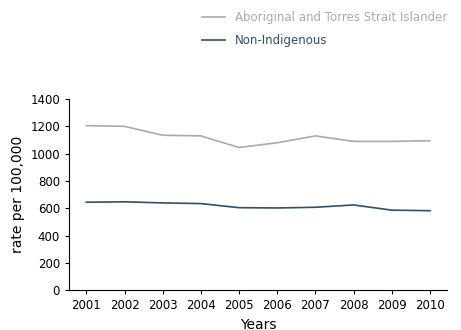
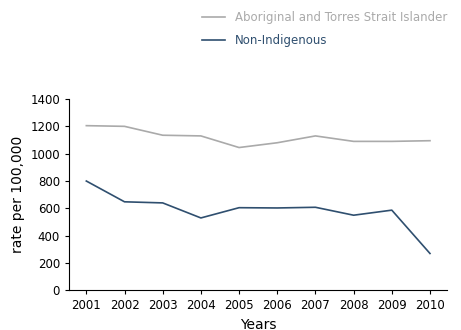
Non-Indigenous/2001: 640 -> 800
Non-Indigenous/2004: 640 -> 530
Non-Indigenous/2008: 620 -> 550
Non-Indigenous/2010: 580 -> 270
